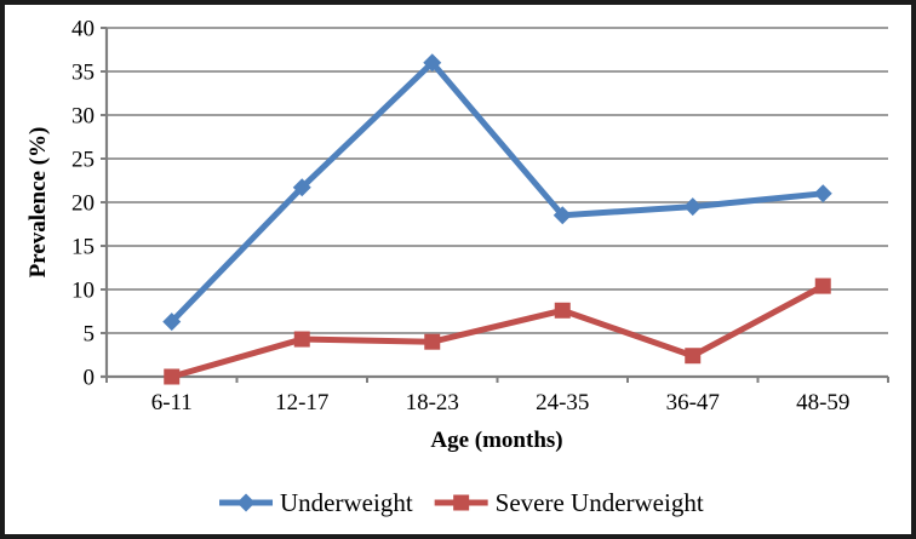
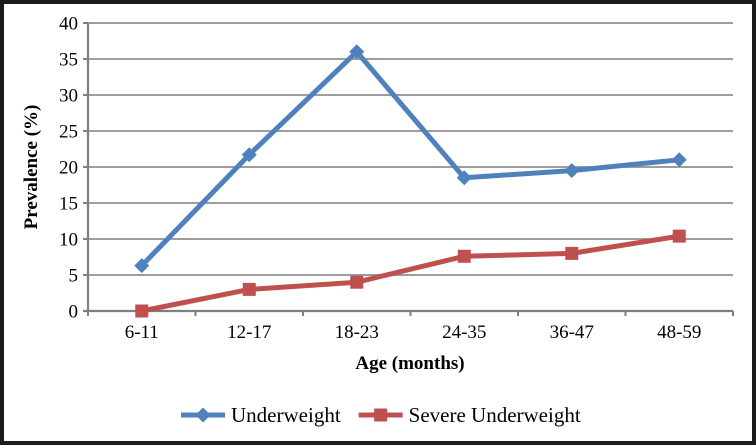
Severe Underweight/12-17: 4 -> 3
Severe Underweight/36-47: 2 -> 8
